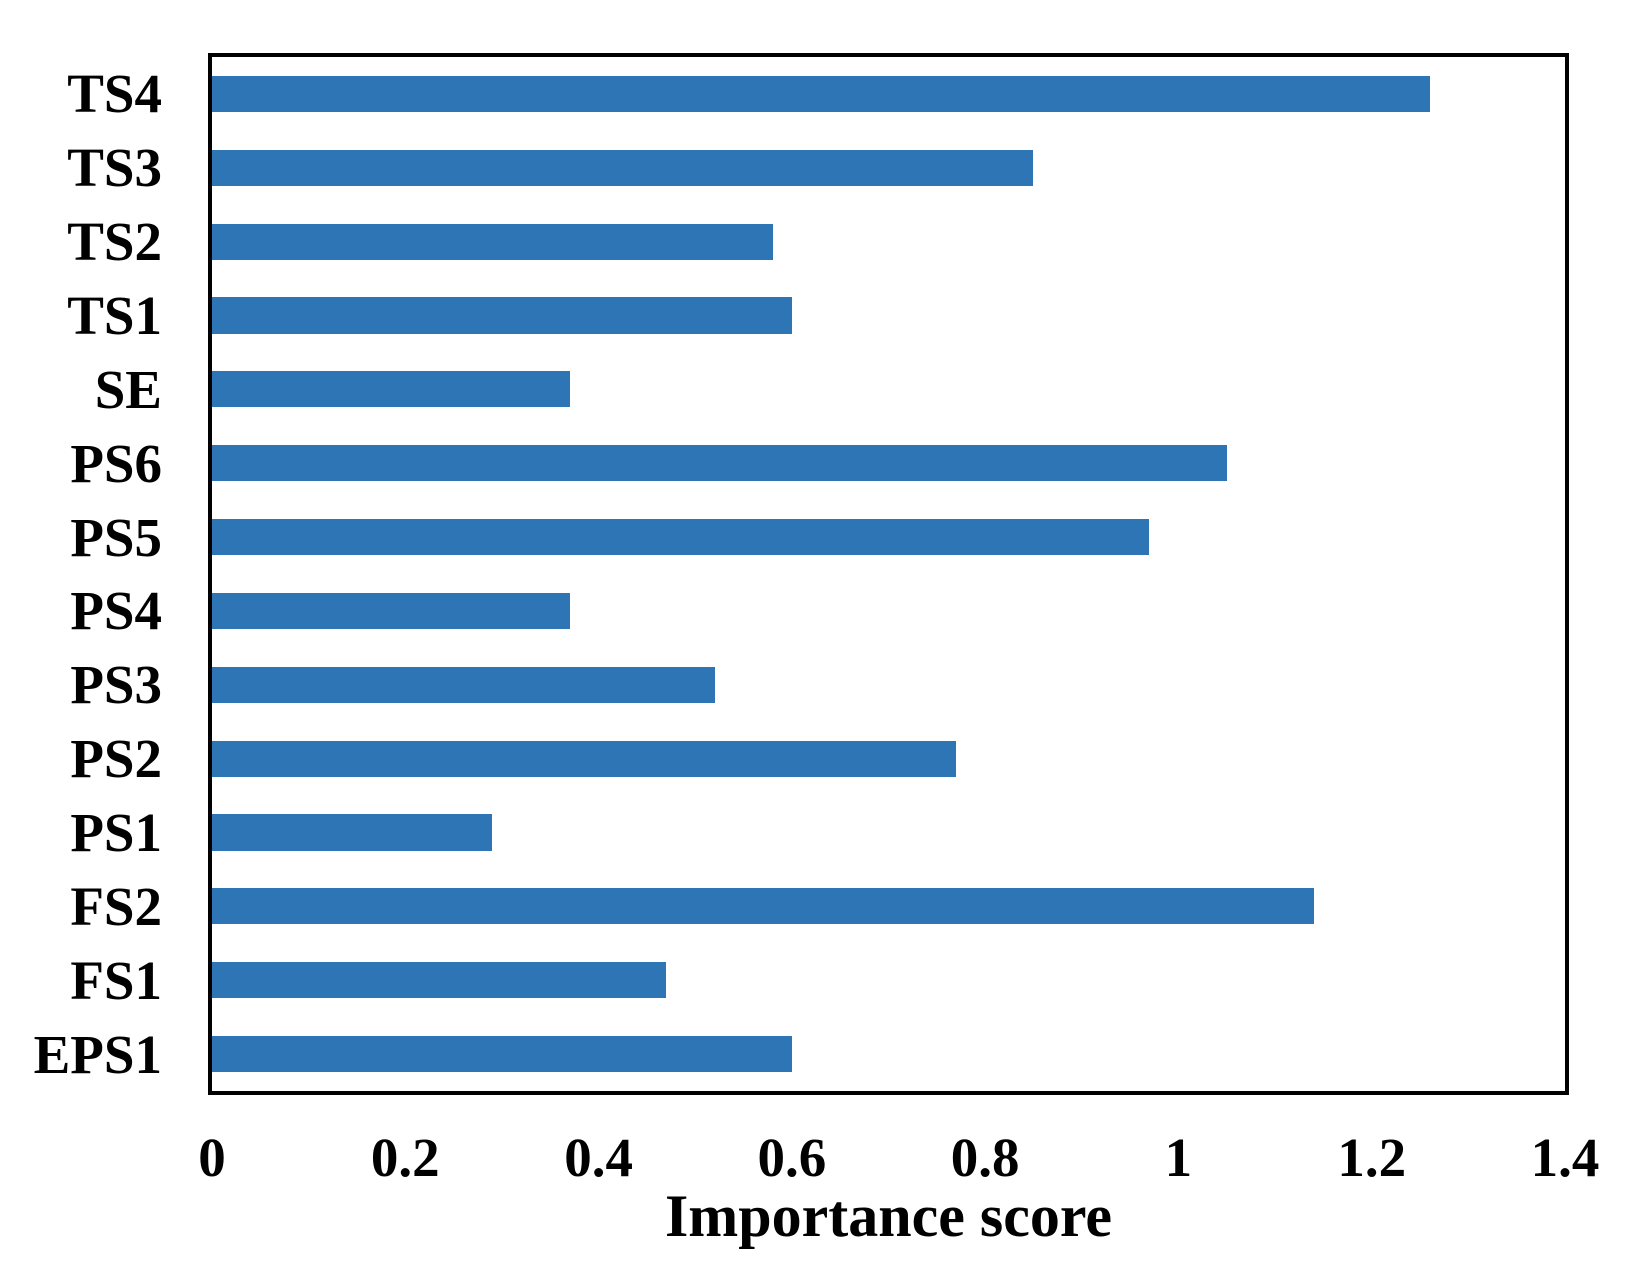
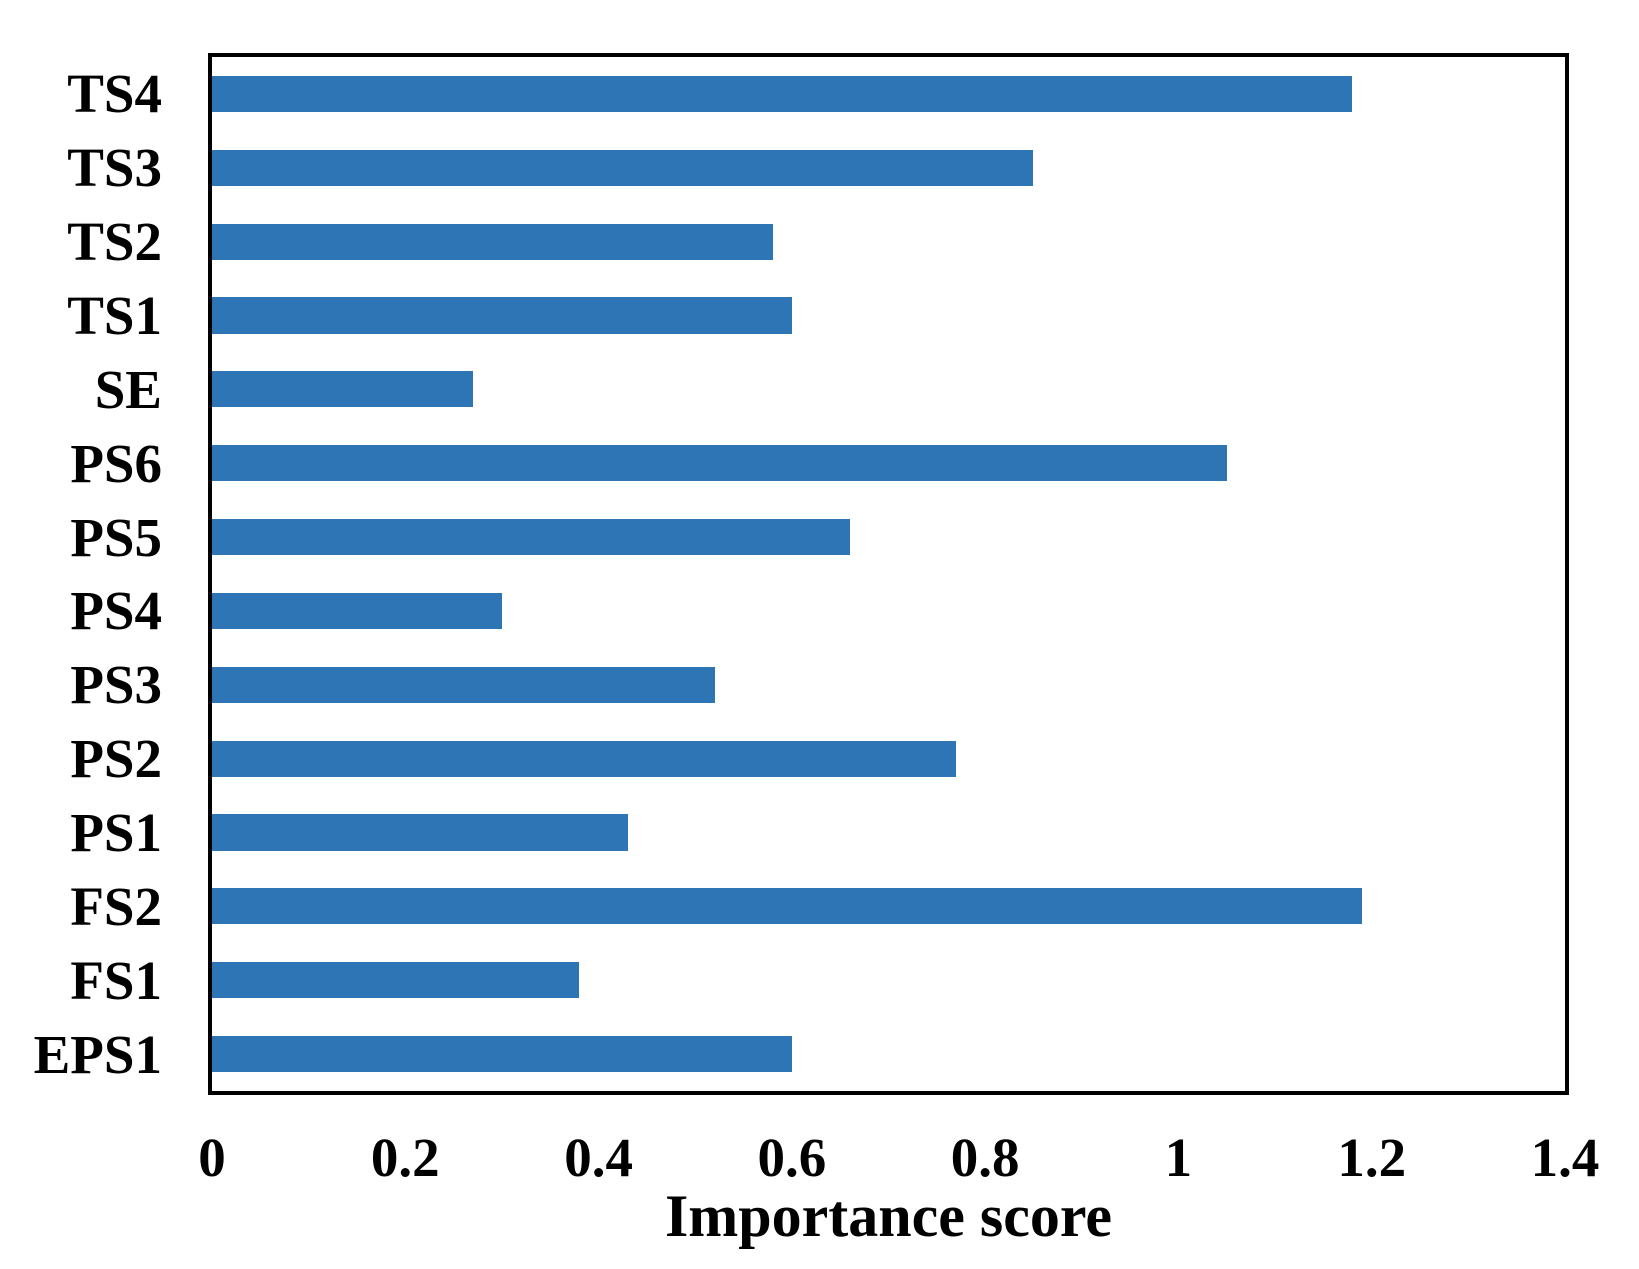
TS4: 1.26 -> 1.18
SE: 0.37 -> 0.27
PS5: 0.97 -> 0.66
PS4: 0.37 -> 0.30
PS1: 0.29 -> 0.43
FS2: 1.14 -> 1.19
FS1: 0.47 -> 0.38
